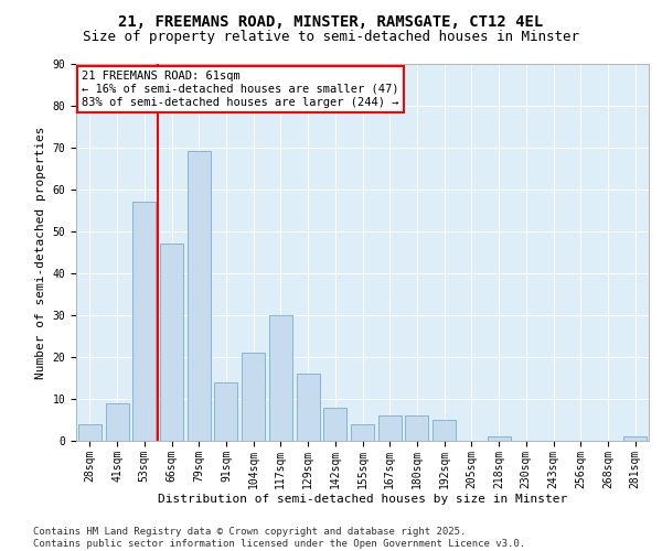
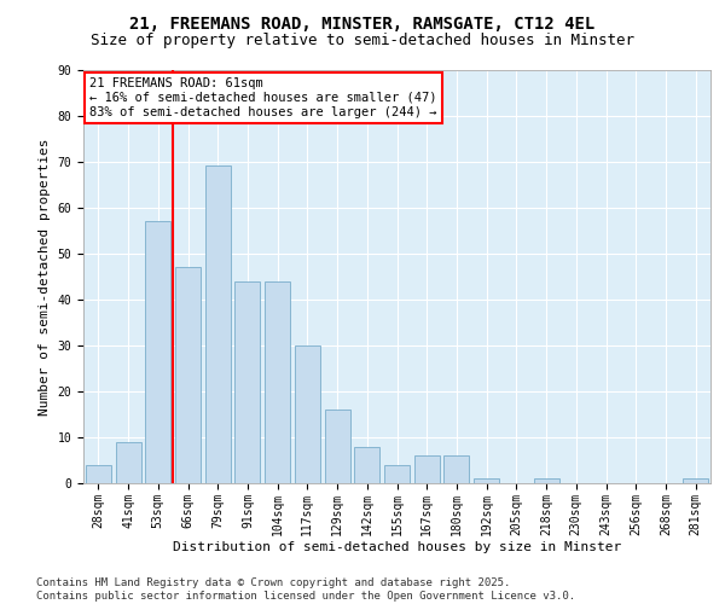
91sqm: 14 -> 44
104sqm: 21 -> 44
192sqm: 5 -> 1
